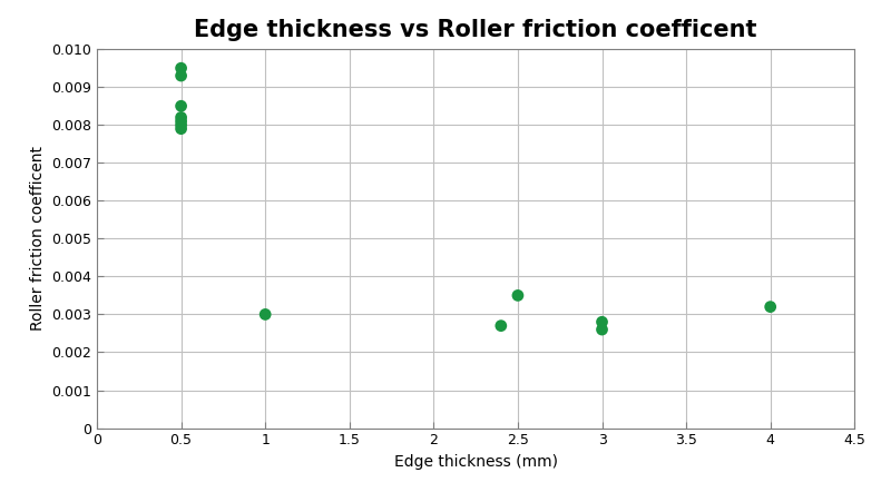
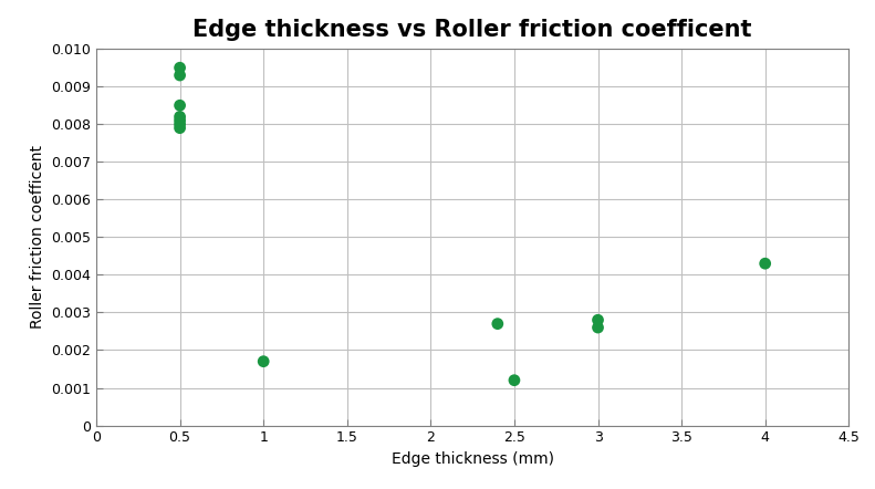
1: 0.0030 -> 0.0017
2.5: 0.0035 -> 0.0012
4: 0.0032 -> 0.0043
